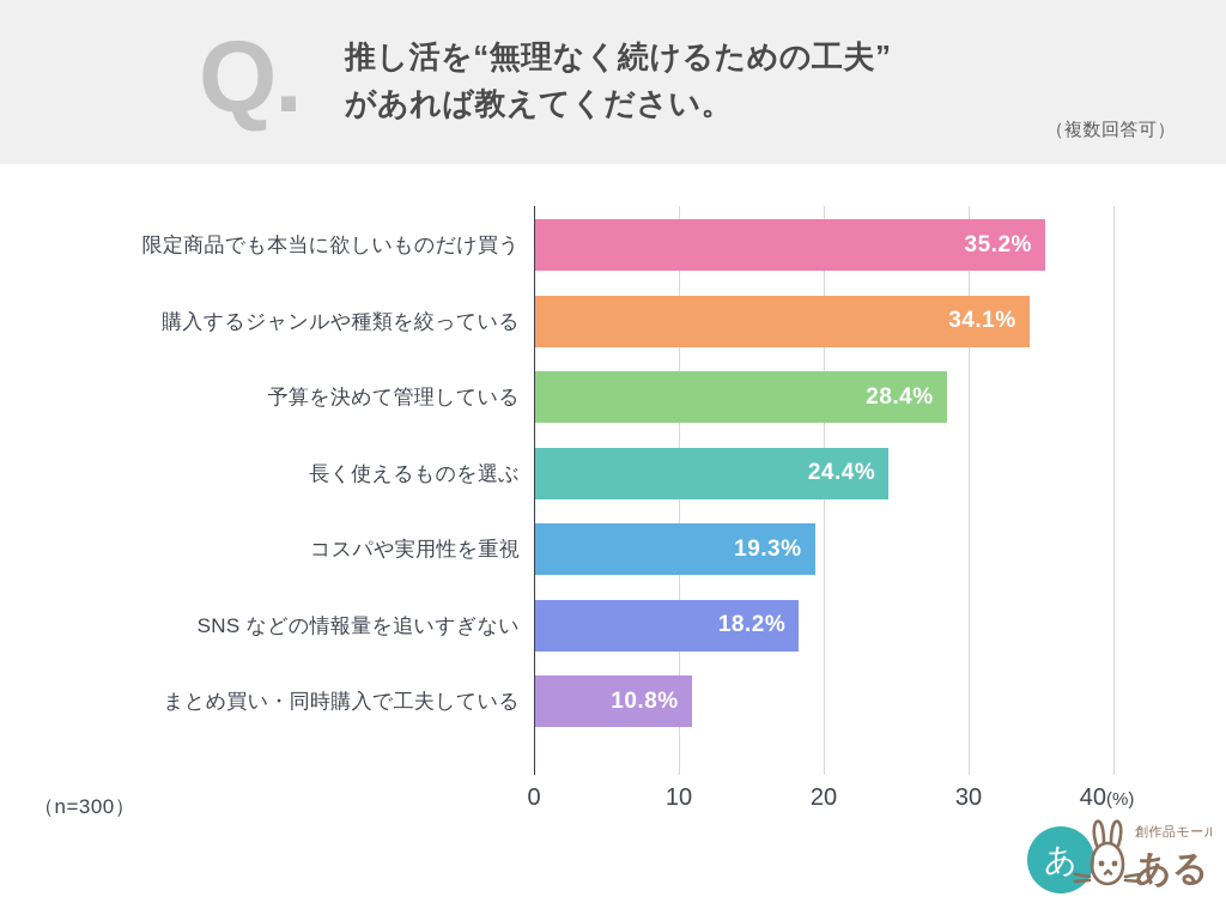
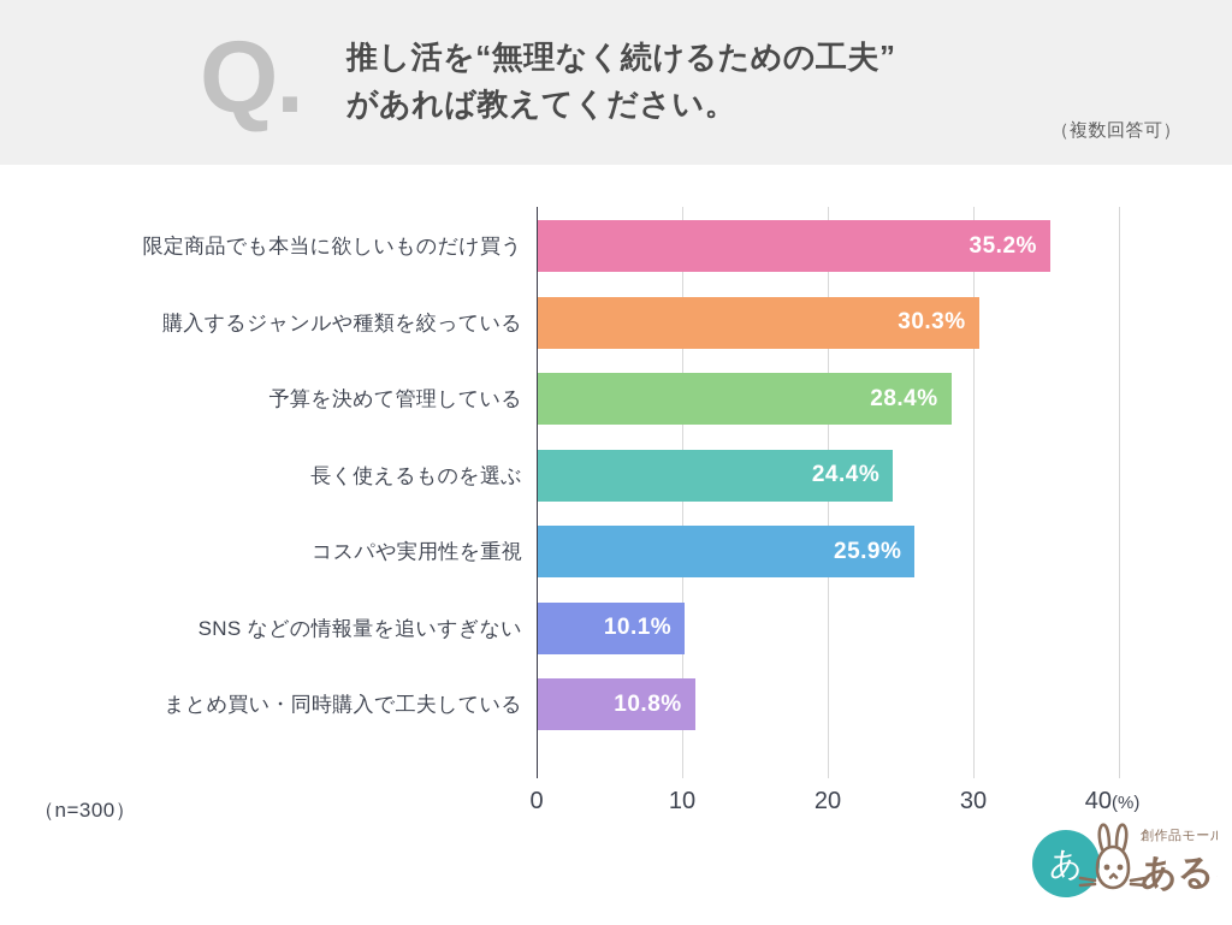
購入するジャンルや種類を絞っている: 34.1% -> 30.3%
コスパや実用性を重視: 19.3% -> 25.9%
SNS などの情報量を追いすぎない: 18.2% -> 10.1%
